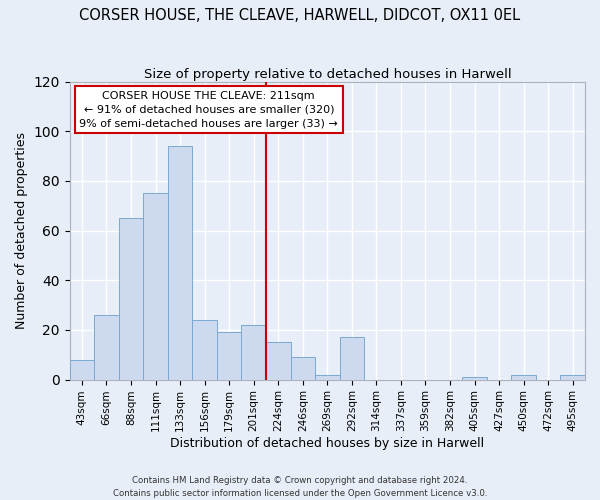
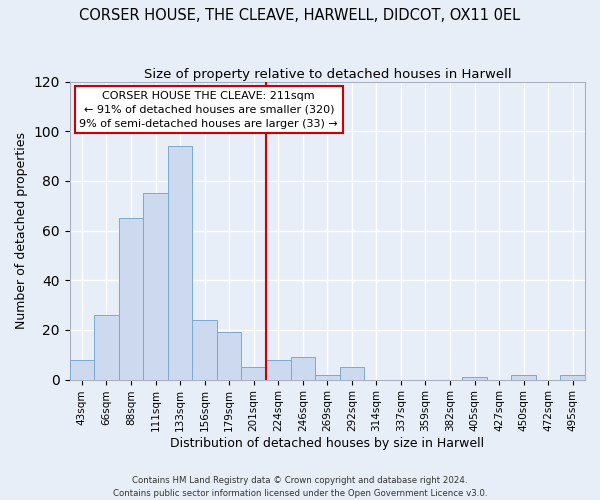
201sqm: 22 -> 5
224sqm: 15 -> 8
292sqm: 17 -> 5
